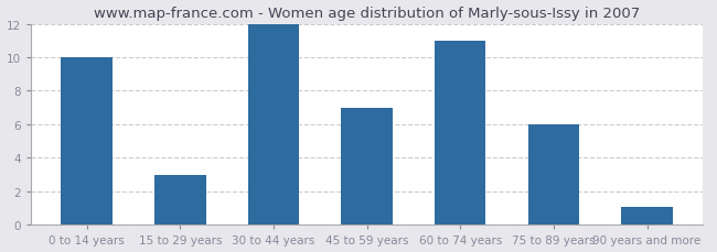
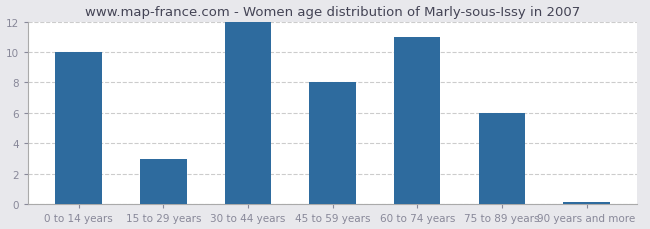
45 to 59 years: 7.0 -> 8.0
90 years and more: 1.1 -> 0.1
